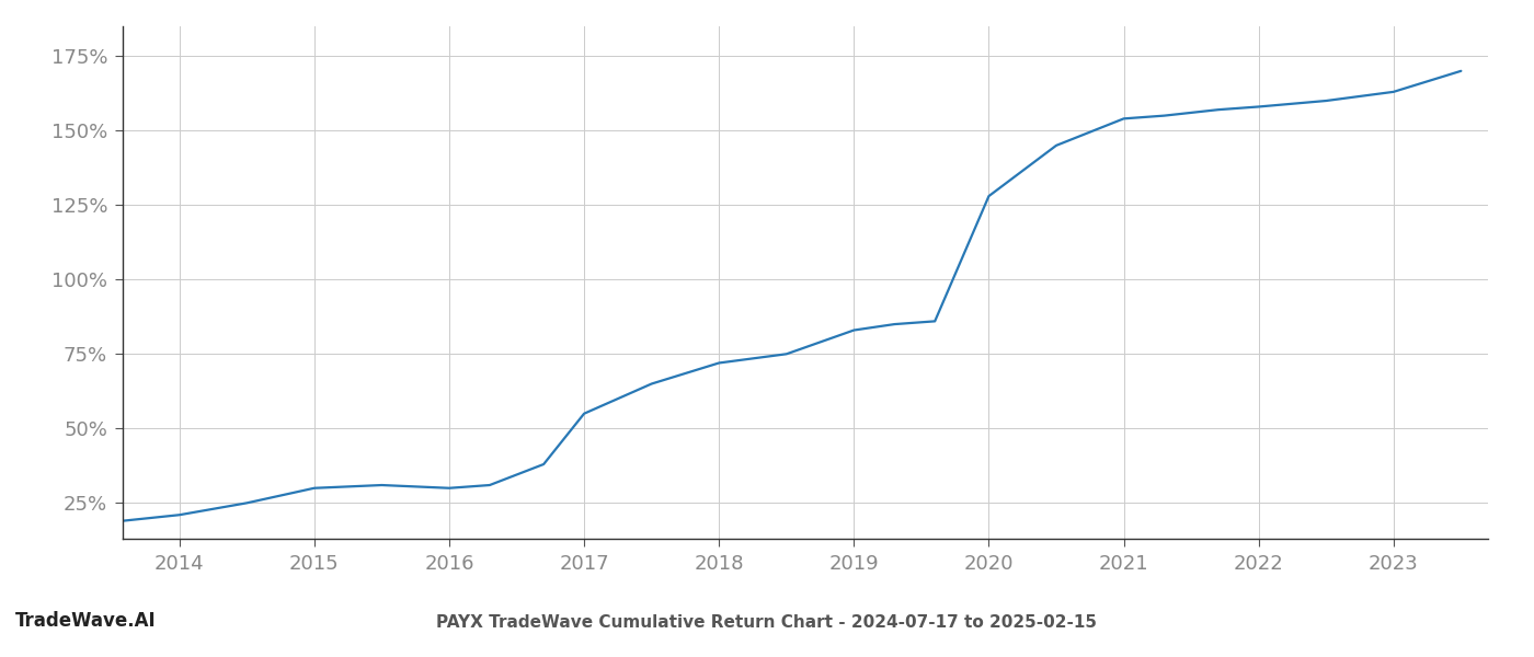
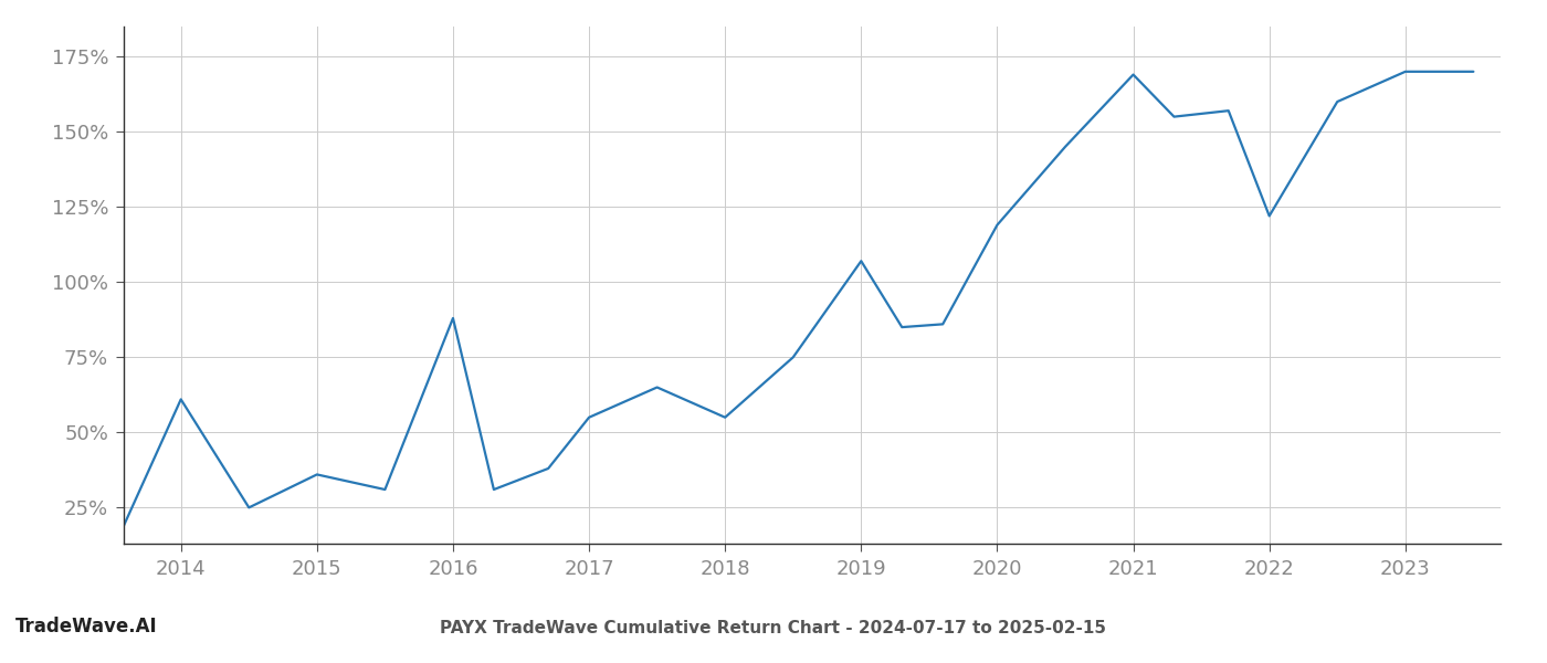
2014: 21% -> 61%
2015: 30% -> 36%
2016: 30% -> 88%
2018: 72% -> 55%
2019: 83% -> 107%
2020: 128% -> 119%
2021: 154% -> 169%
2022: 158% -> 122%
2023: 163% -> 170%
